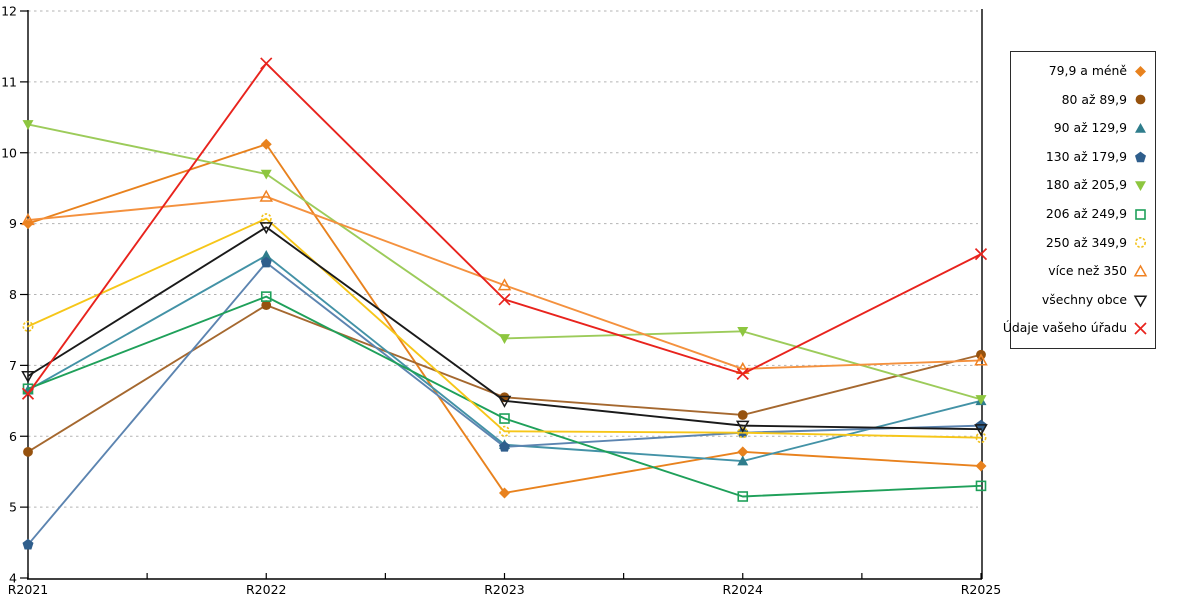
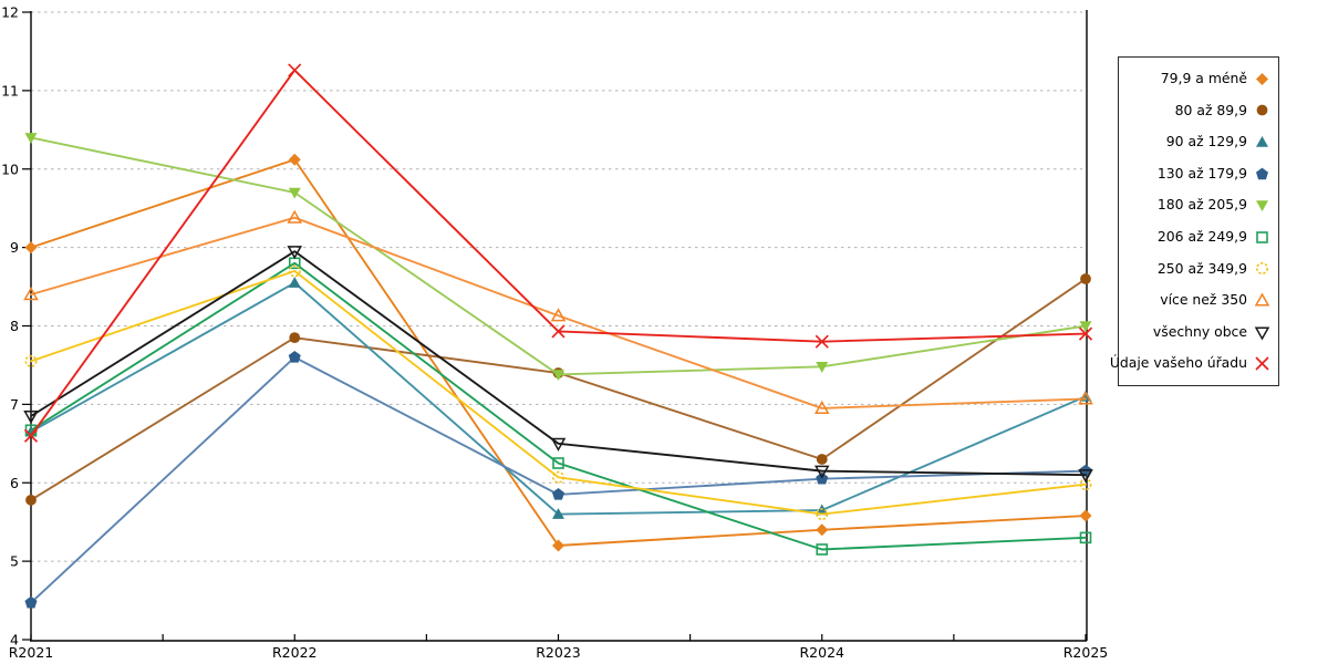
více než 350/R2021: 9.1 -> 8.4
130 až 179,9/R2022: 8.4 -> 7.6
206 až 249,9/R2022: 8.0 -> 8.8
250 až 349,9/R2022: 9.1 -> 8.7
80 až 89,9/R2023: 6.5 -> 7.4
90 až 129,9/R2023: 5.9 -> 5.6
79,9 a méně/R2024: 5.8 -> 5.4
250 až 349,9/R2024: 6.0 -> 5.6
Údaje vašeho úřadu/R2024: 6.9 -> 7.8
80 až 89,9/R2025: 7.2 -> 8.6
90 až 129,9/R2025: 6.5 -> 7.1
180 až 205,9/R2025: 6.5 -> 8.0
Údaje vašeho úřadu/R2025: 8.6 -> 7.9
